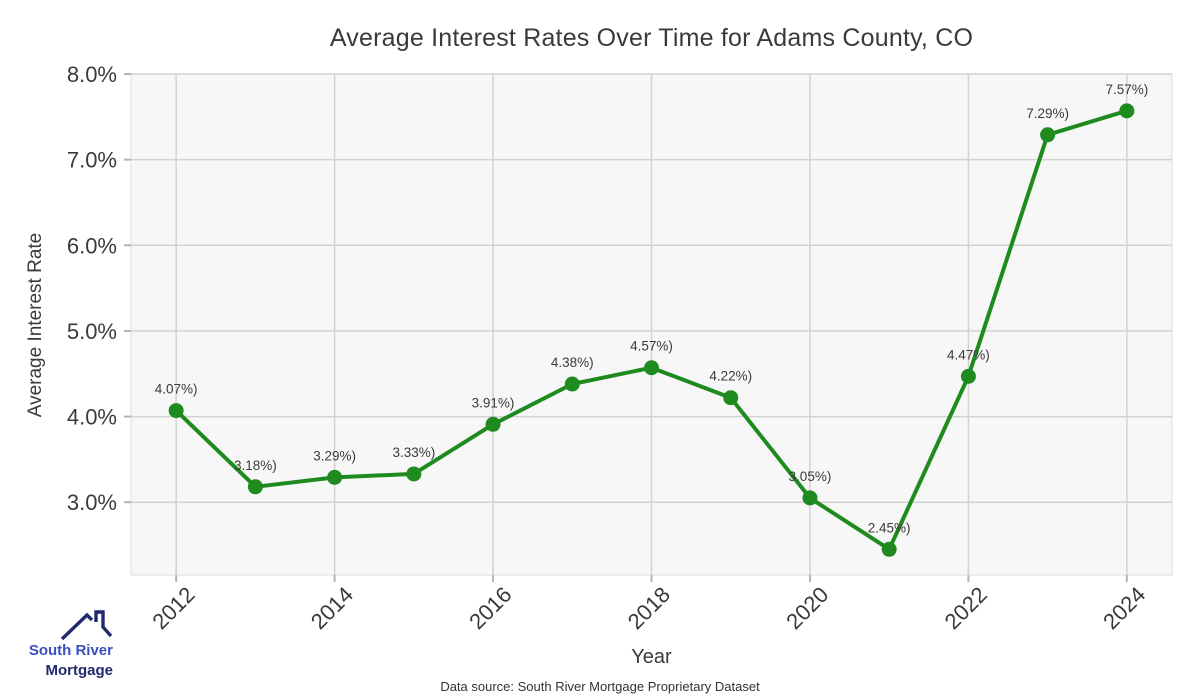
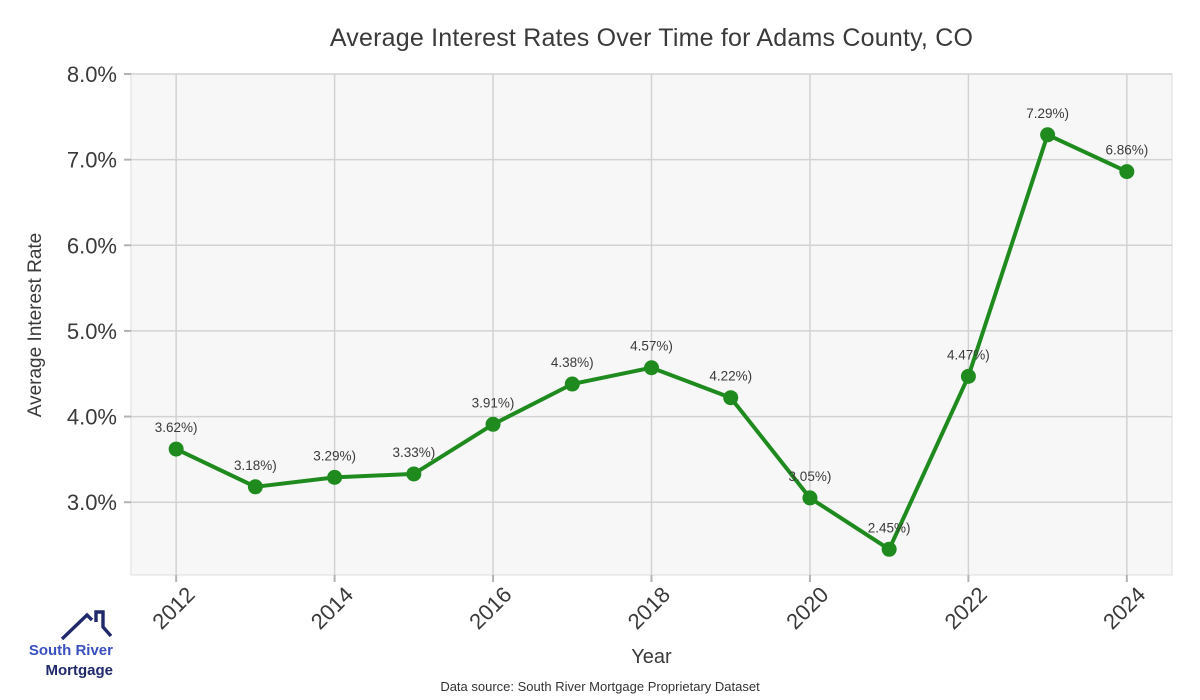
2012: 4.07% -> 3.62%
2024: 7.57% -> 6.86%
